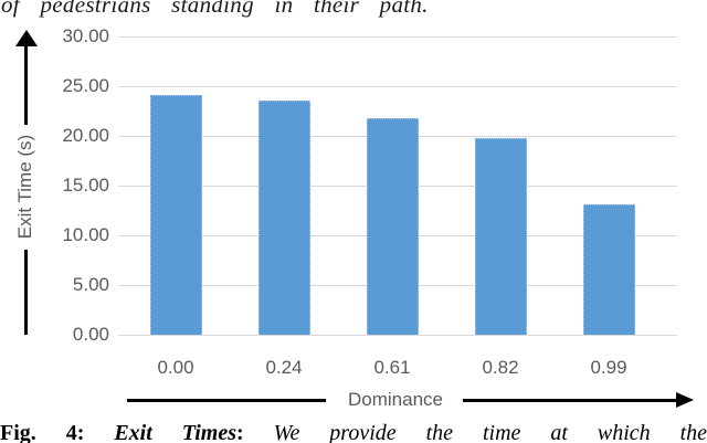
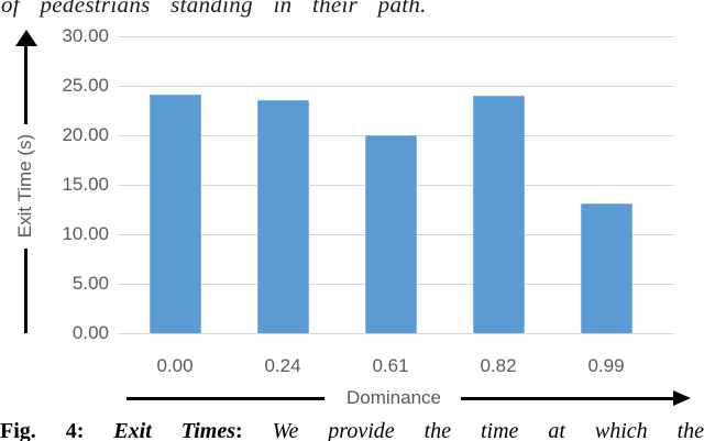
0.61: 22 -> 20
0.82: 20 -> 24
